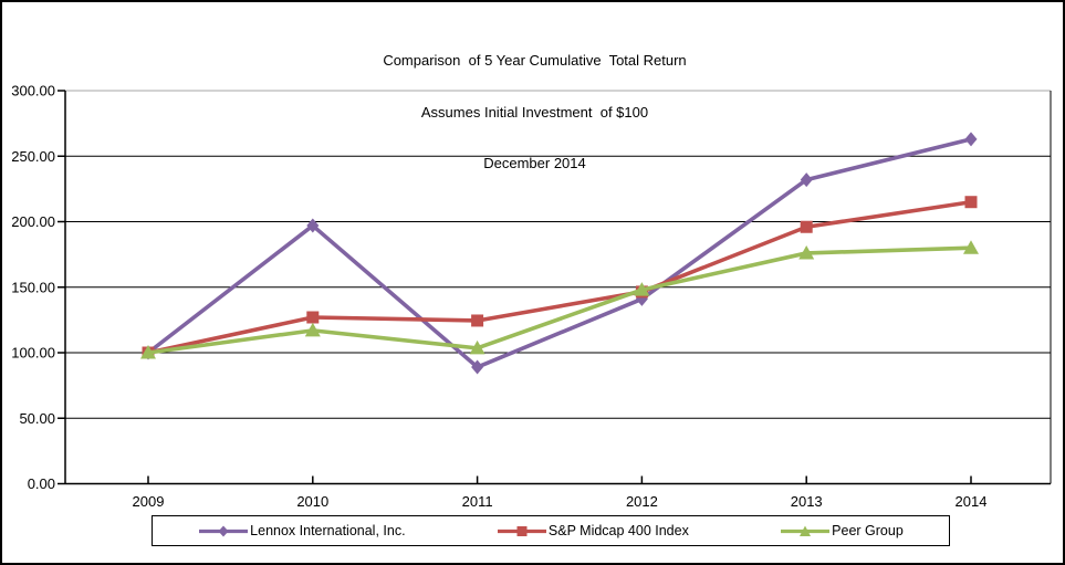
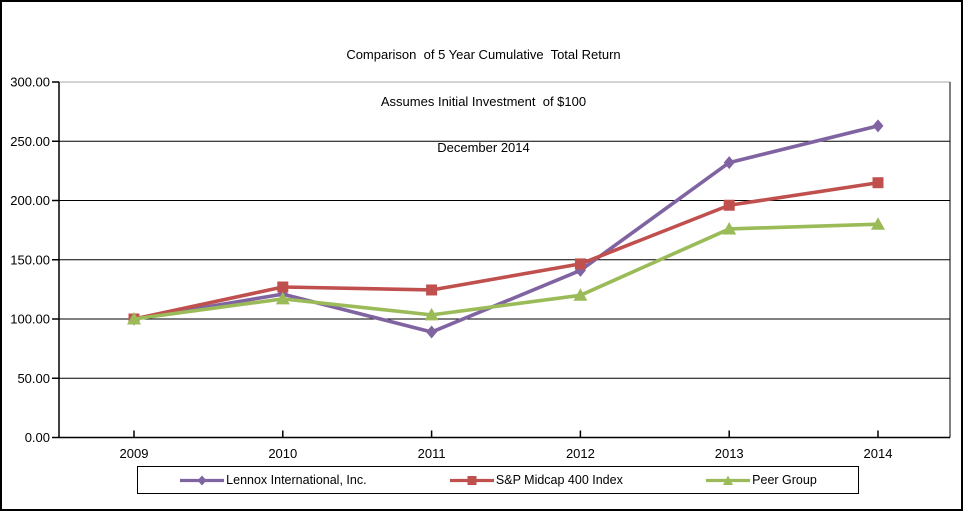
Lennox International, Inc./2010: 197 -> 121
Peer Group/2012: 148 -> 120
